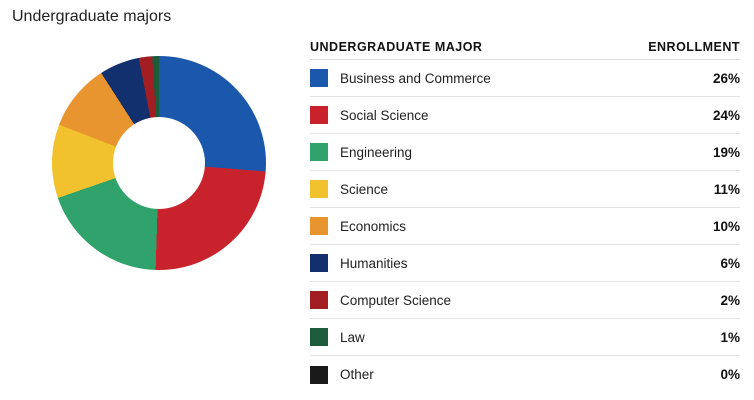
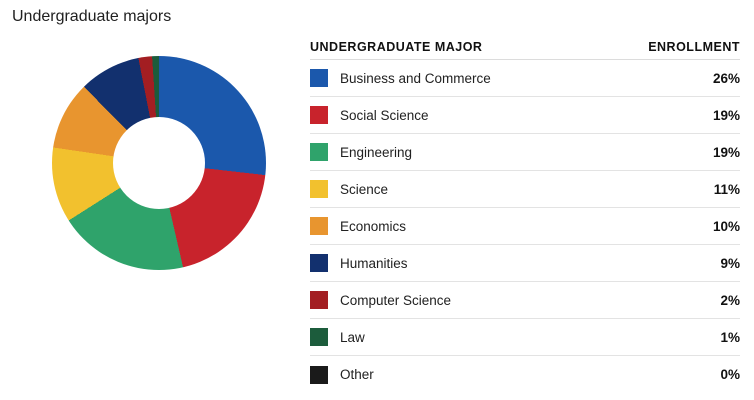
Social Science: 24% -> 19%
Humanities: 6% -> 9%
